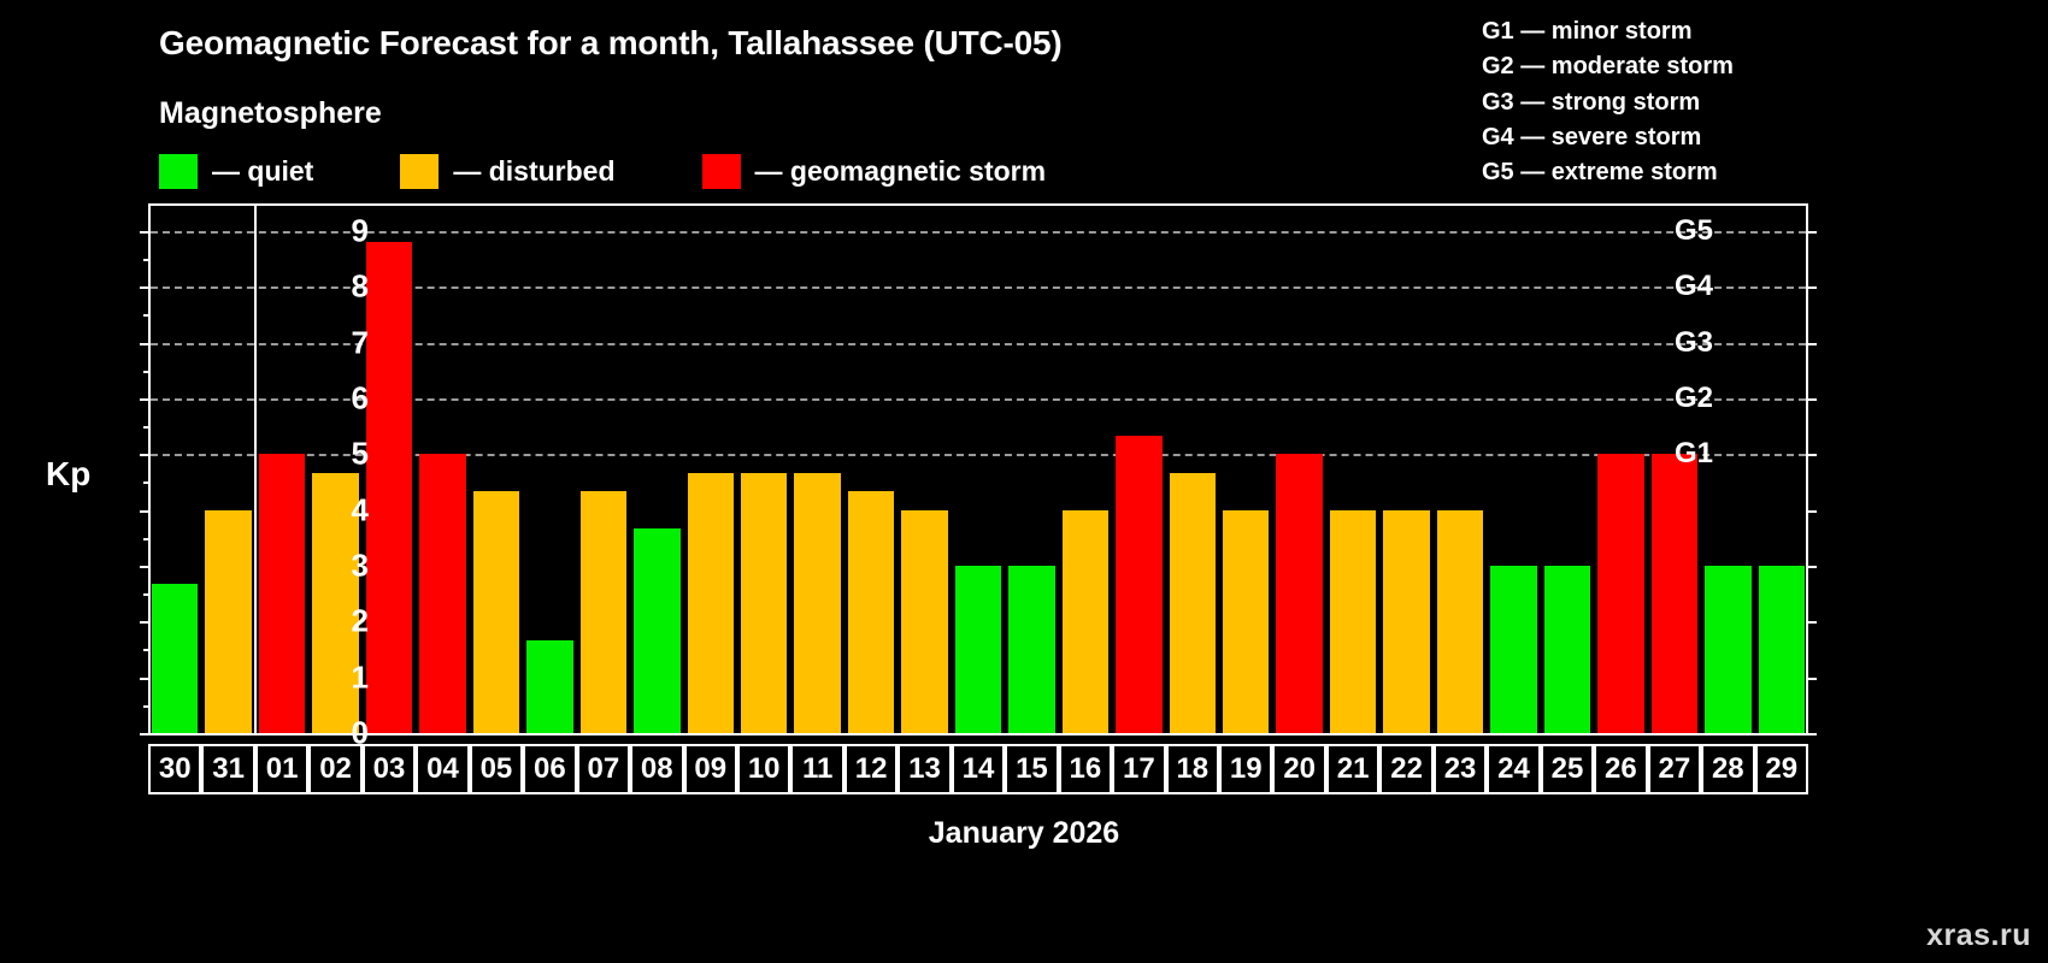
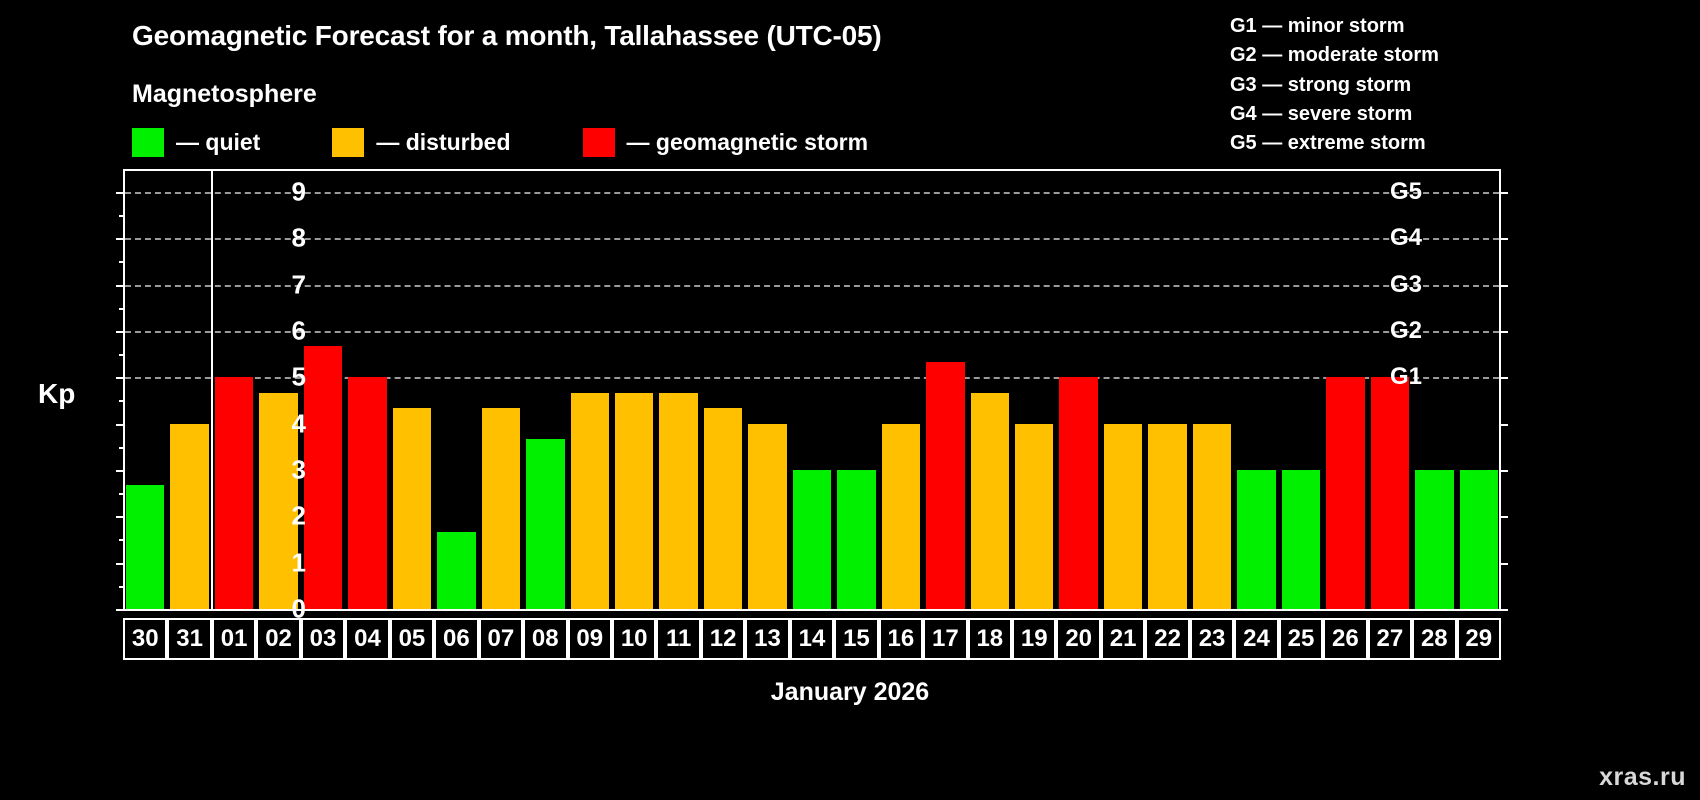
03: 8.8 -> 5.7
